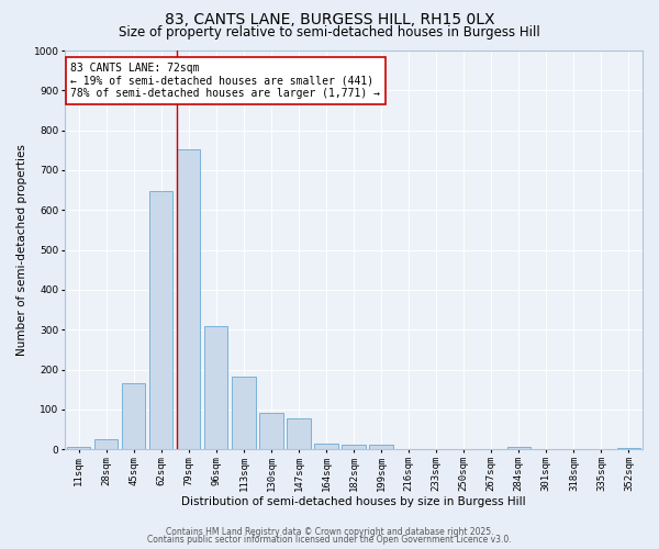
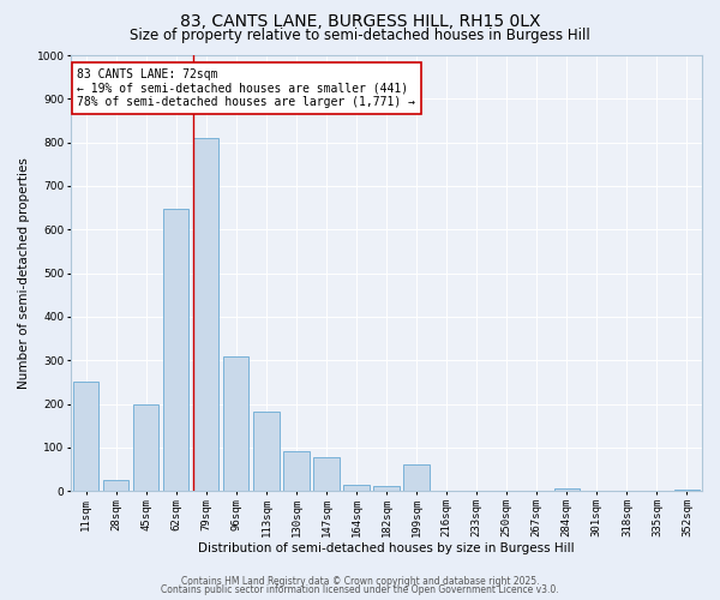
11sqm: 5 -> 250
45sqm: 165 -> 200
79sqm: 752 -> 810
199sqm: 12 -> 60
